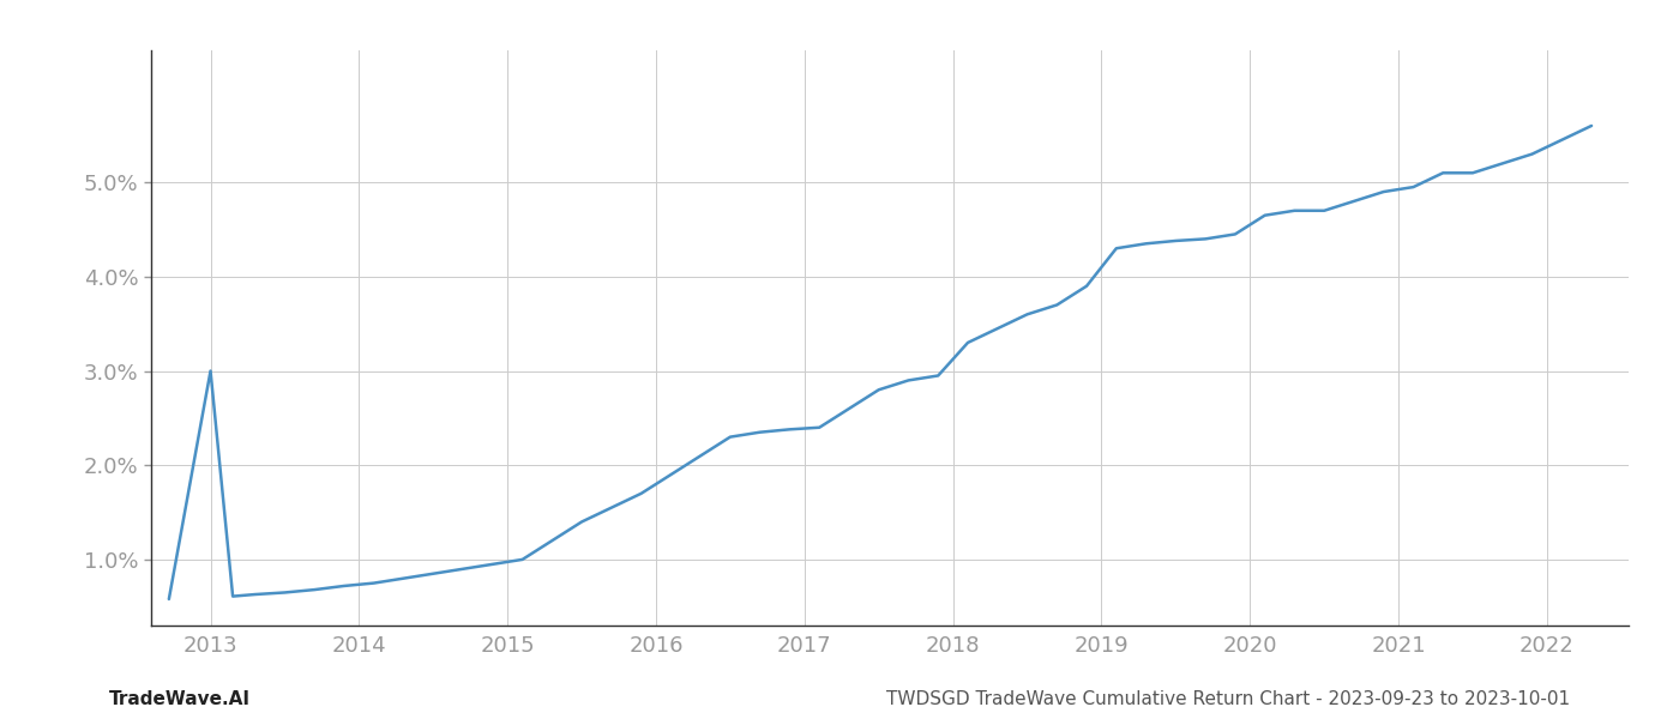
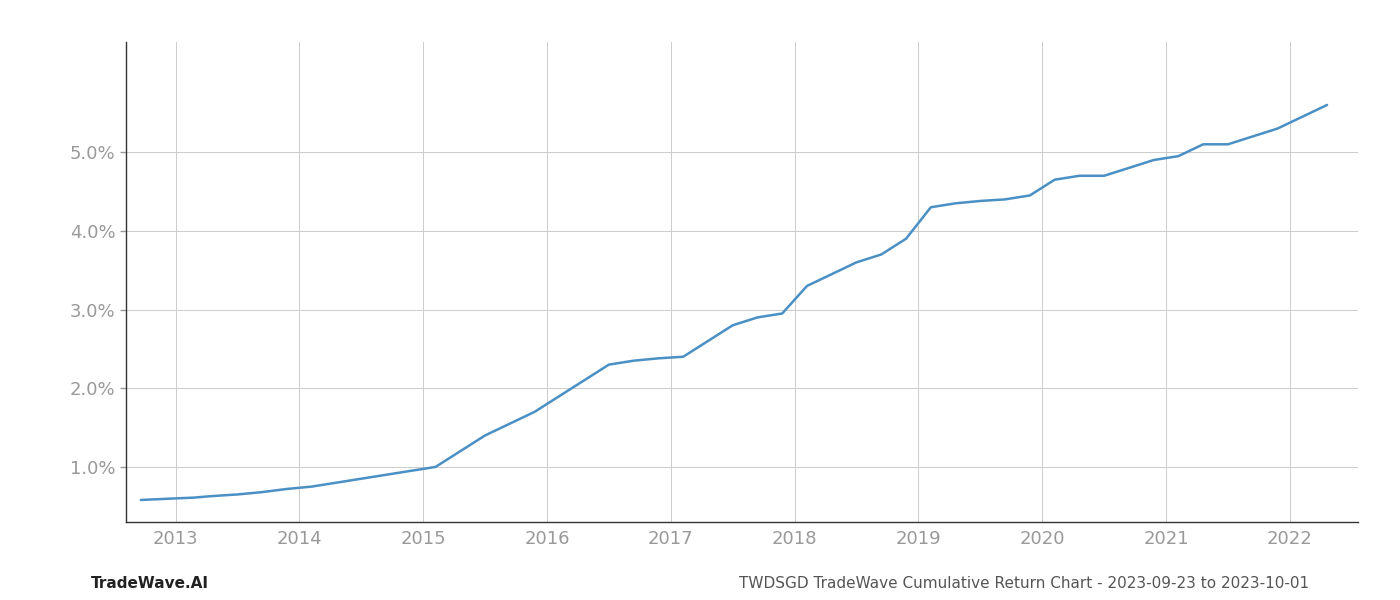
2013: 3.00% -> 0.60%
